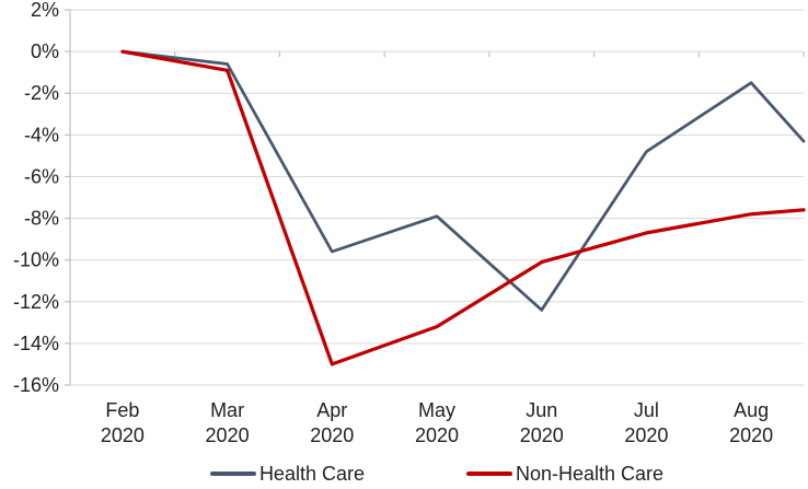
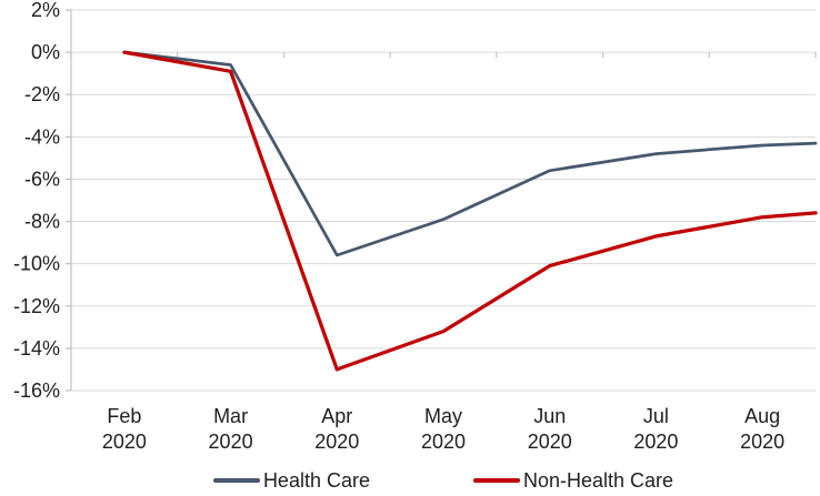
Health Care/Jun 2020: -12.4% -> -5.6%
Health Care/Aug 2020: -1.5% -> -4.4%
